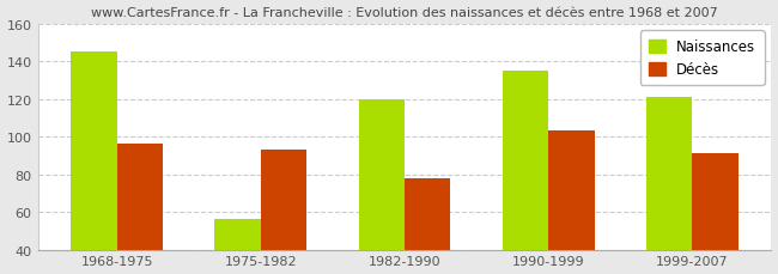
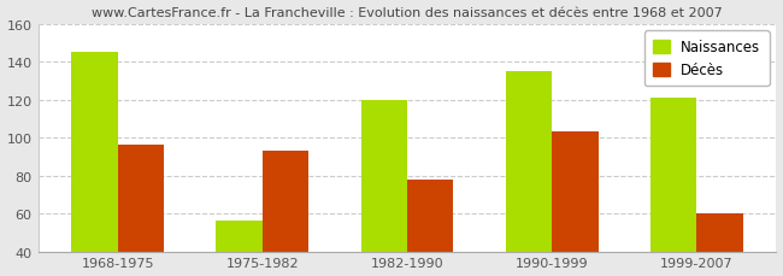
Décès/1999-2007: 91 -> 60
